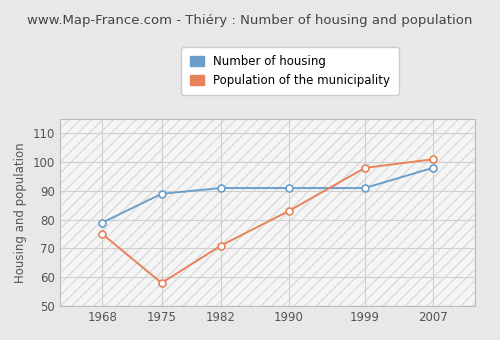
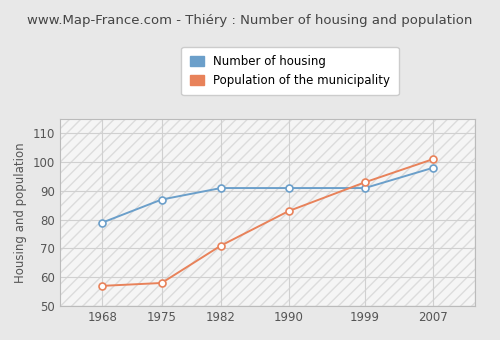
Population of the municipality/1968: 75 -> 57
Number of housing/1975: 89 -> 87
Population of the municipality/1999: 98 -> 93
